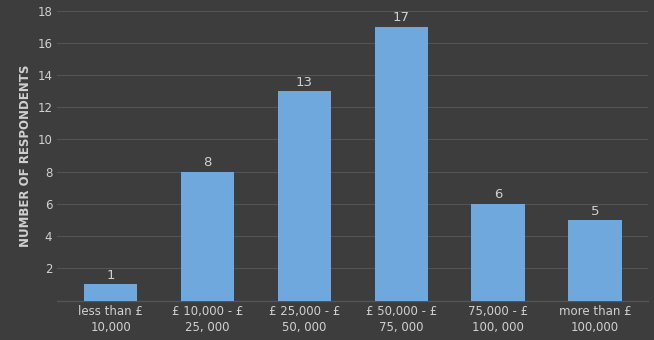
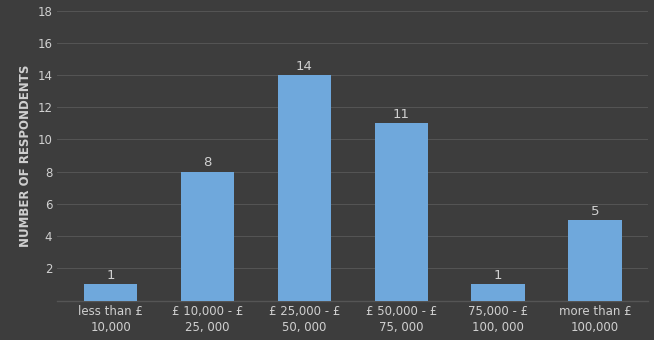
£ 25,000 - £ 50, 000: 13 -> 14
£ 50,000 - £ 75, 000: 17 -> 11
75,000 - £ 100, 000: 6 -> 1
